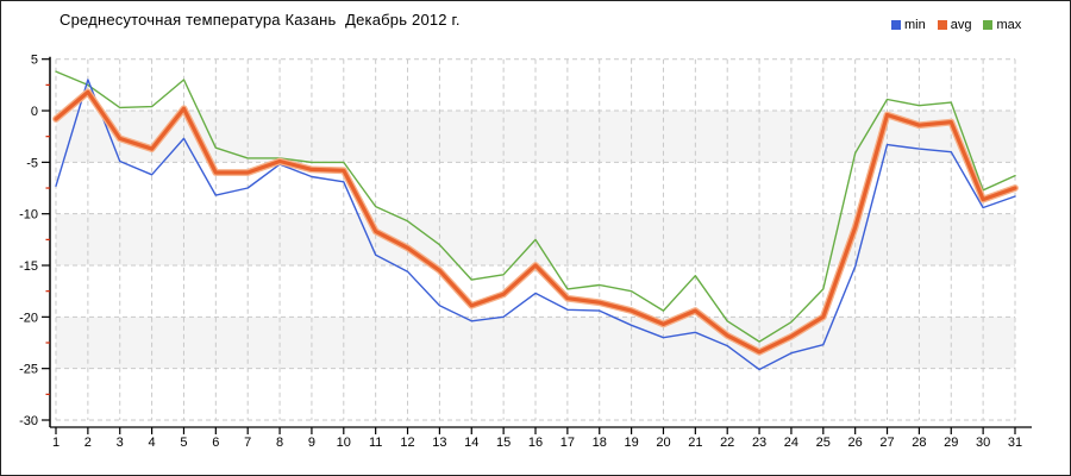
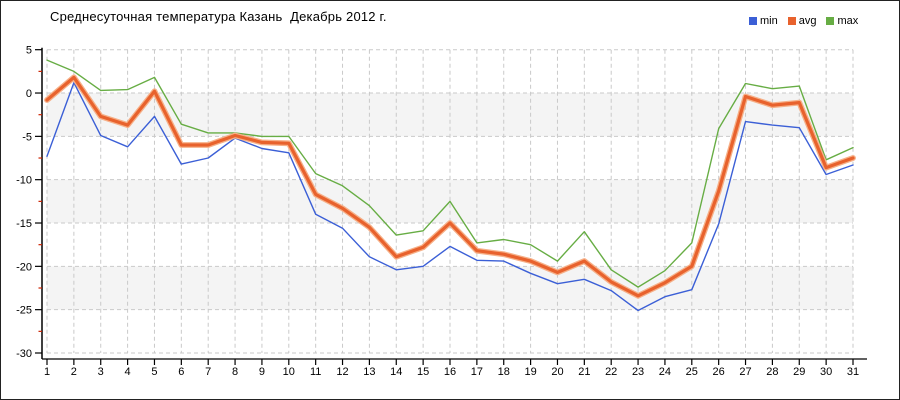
min/2: 3 -> 1
max/5: 3 -> 2
